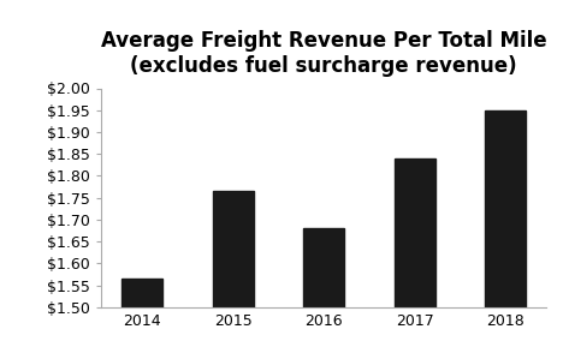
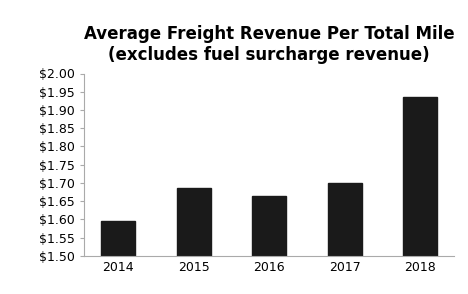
2014: $1.565 -> $1.596
2015: $1.765 -> $1.686
2016: $1.680 -> $1.664
2017: $1.840 -> $1.700
2018: $1.950 -> $1.935
